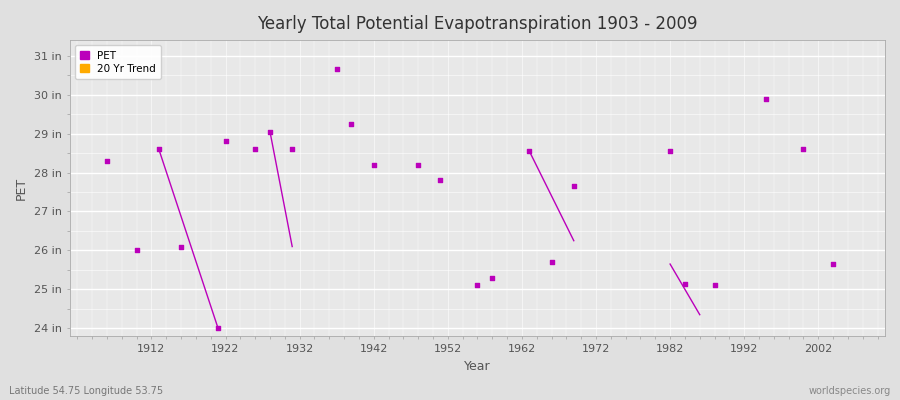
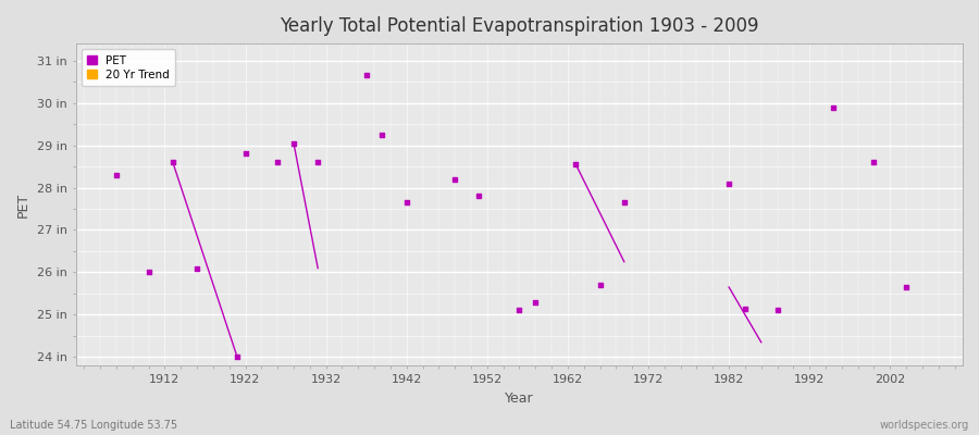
1942: 28.20 in -> 27.65 in
1982: 28.55 in -> 28.10 in
